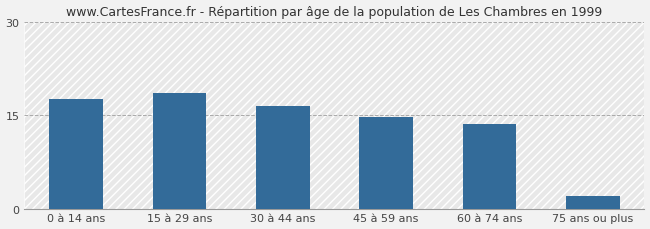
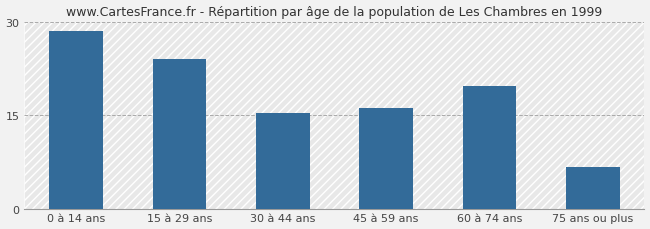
0 à 14 ans: 17.5 -> 28.4
15 à 29 ans: 18.5 -> 24.0
30 à 44 ans: 16.5 -> 15.4
45 à 59 ans: 14.7 -> 16.2
60 à 74 ans: 13.5 -> 19.6
75 ans ou plus: 2.0 -> 6.6
